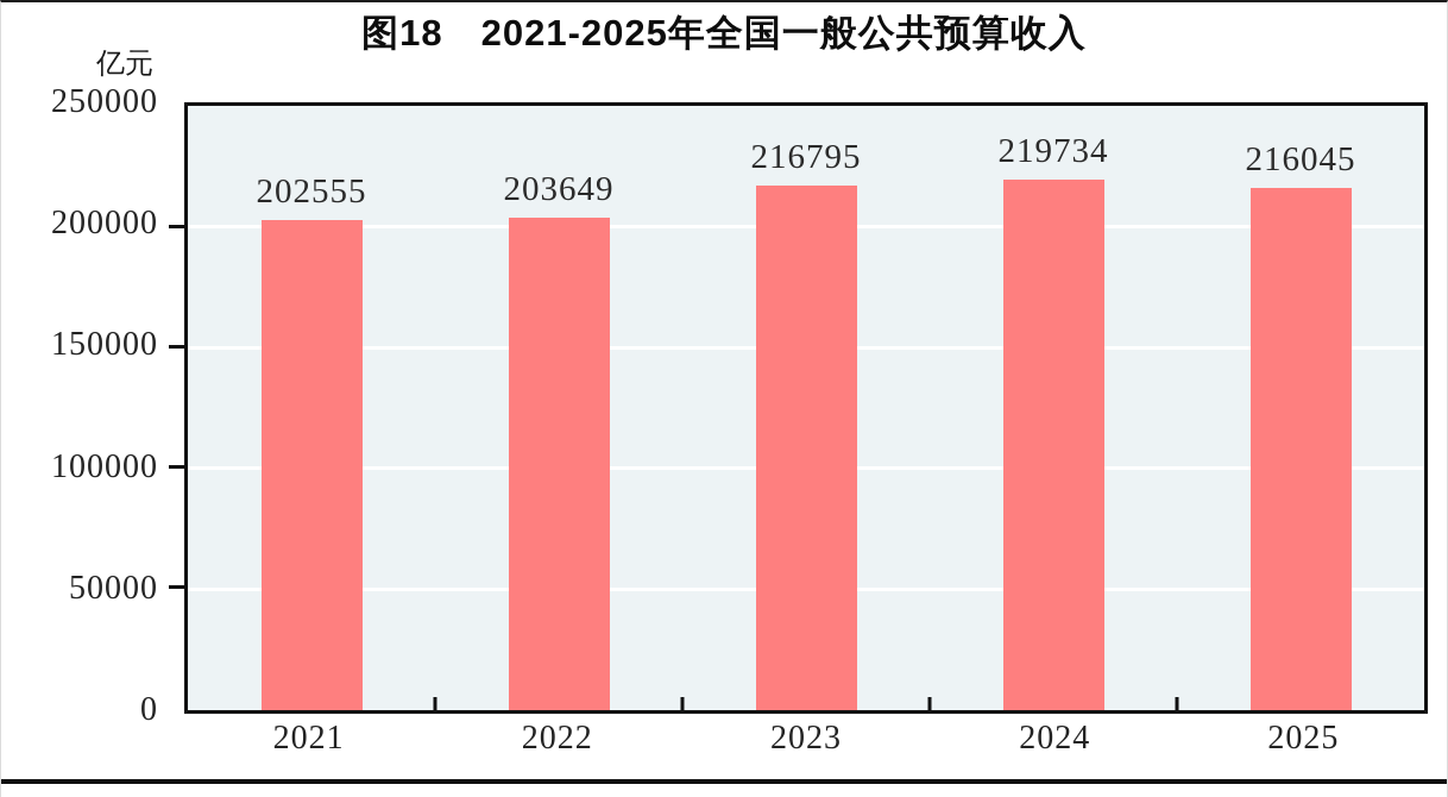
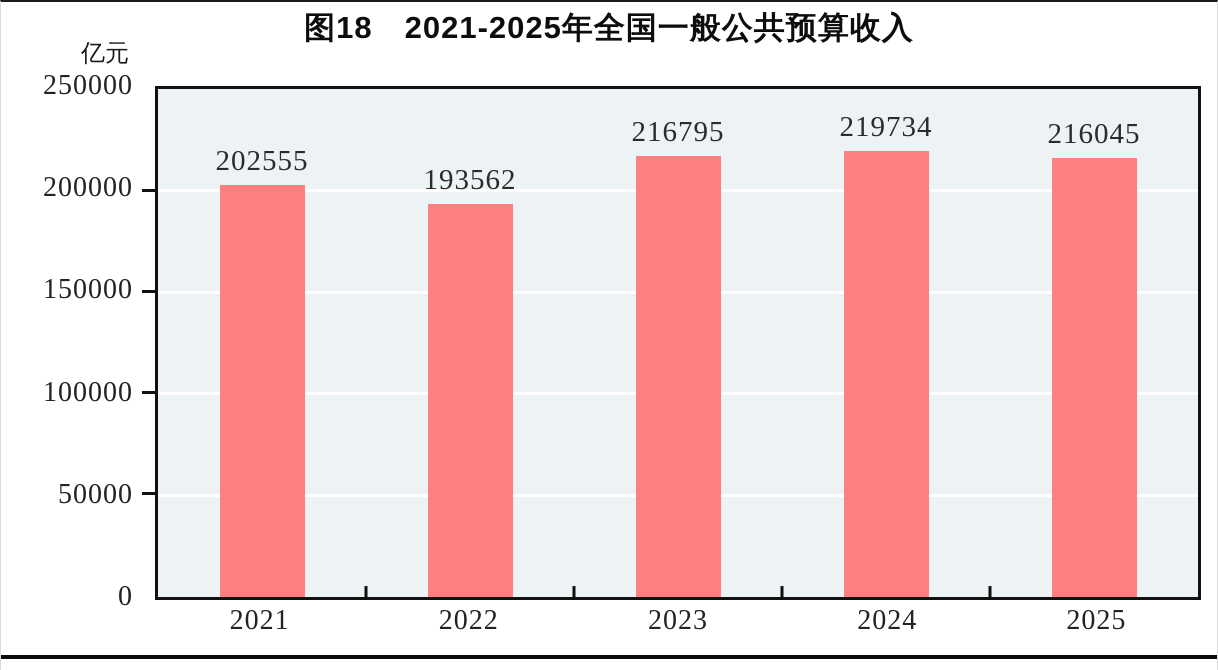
2022: 203649 -> 193562
